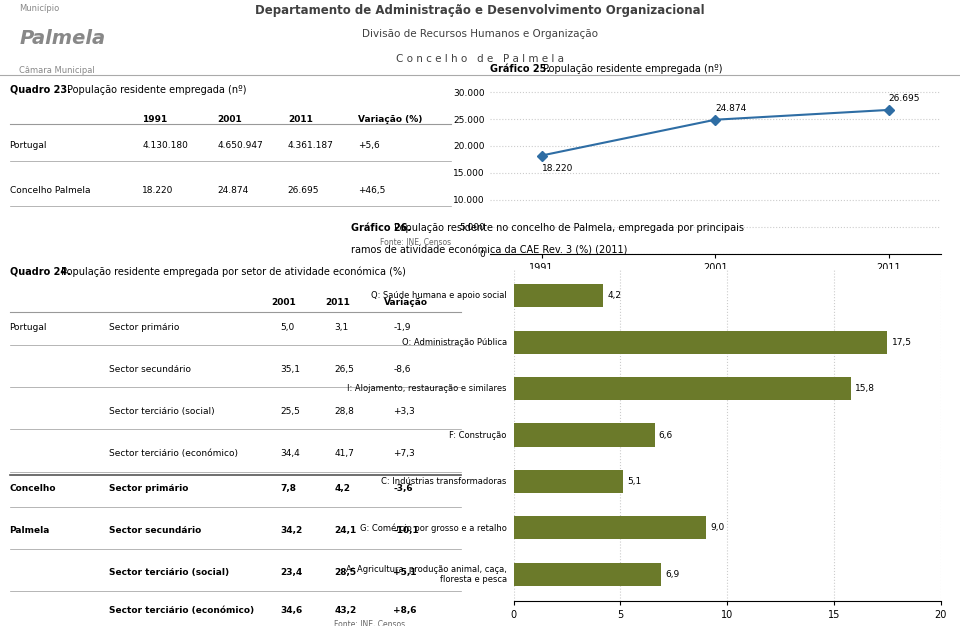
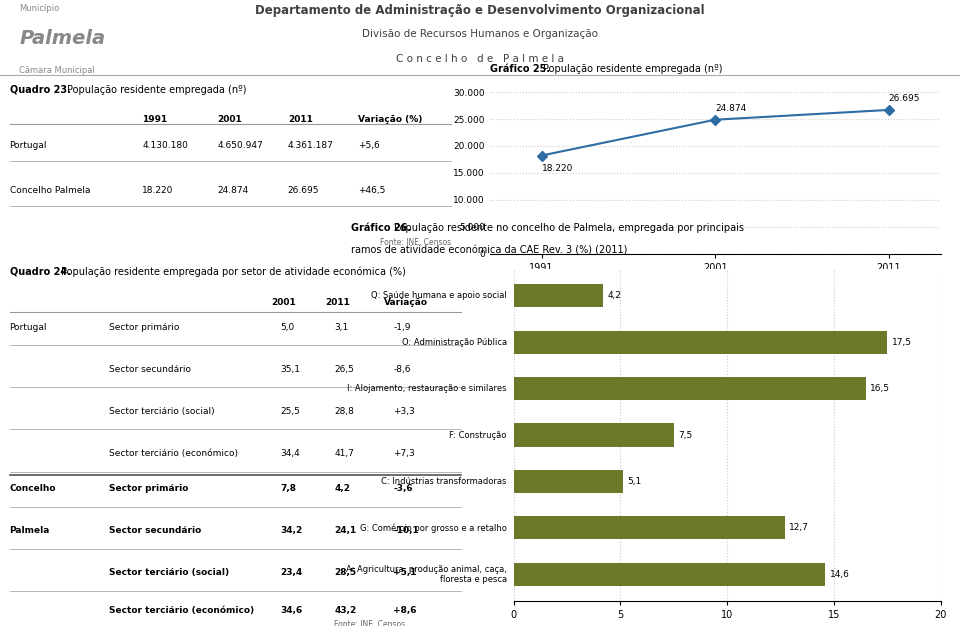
I: Alojamento, restauração e similares: 15,8 -> 16,5
F: Construção: 6,6 -> 7,5
G: Comércio por grosso e a retalho: 9,0 -> 12,7
A: Agricultura, produção animal, caça, floresta e pesca: 6,9 -> 14,6
